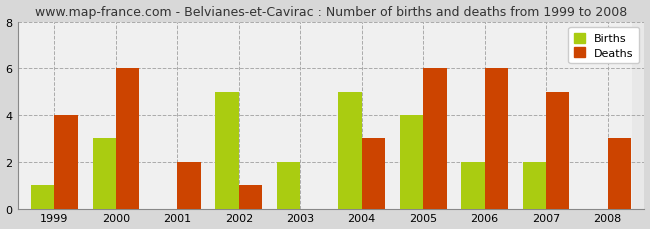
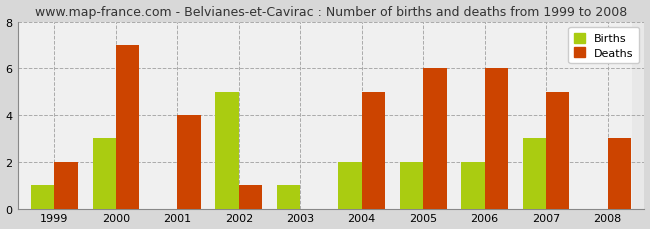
Deaths/1999: 4 -> 2
Deaths/2000: 6 -> 7
Deaths/2001: 2 -> 4
Births/2003: 2 -> 1
Births/2004: 5 -> 2
Deaths/2004: 3 -> 5
Births/2005: 4 -> 2
Births/2007: 2 -> 3
